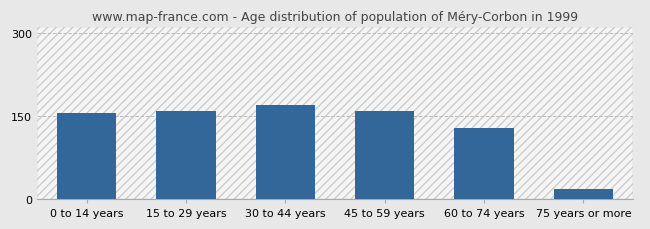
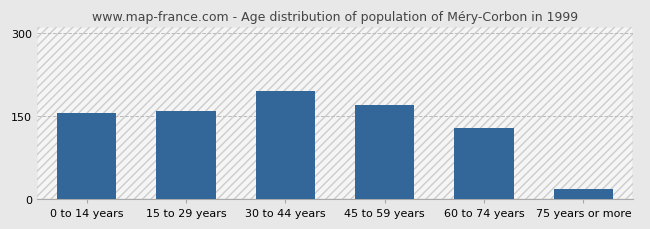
30 to 44 years: 170 -> 194
45 to 59 years: 158 -> 170
